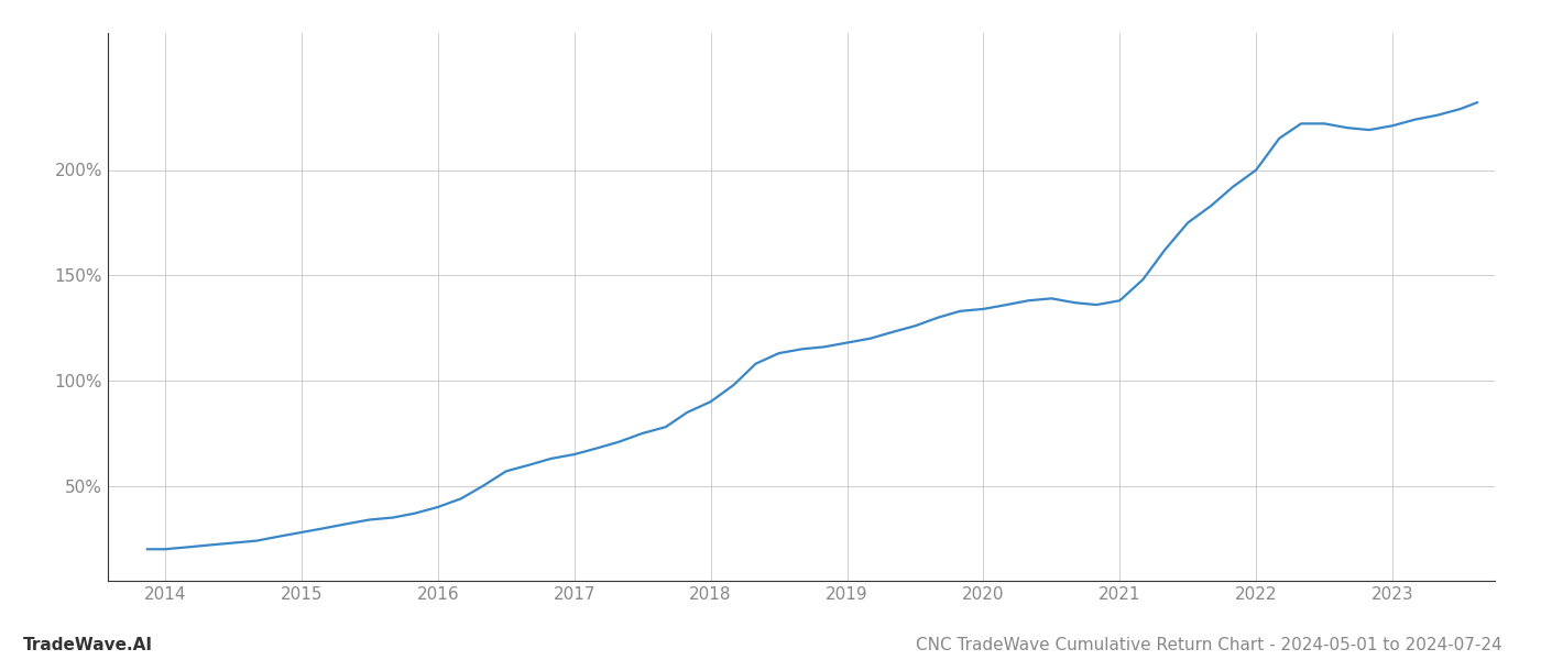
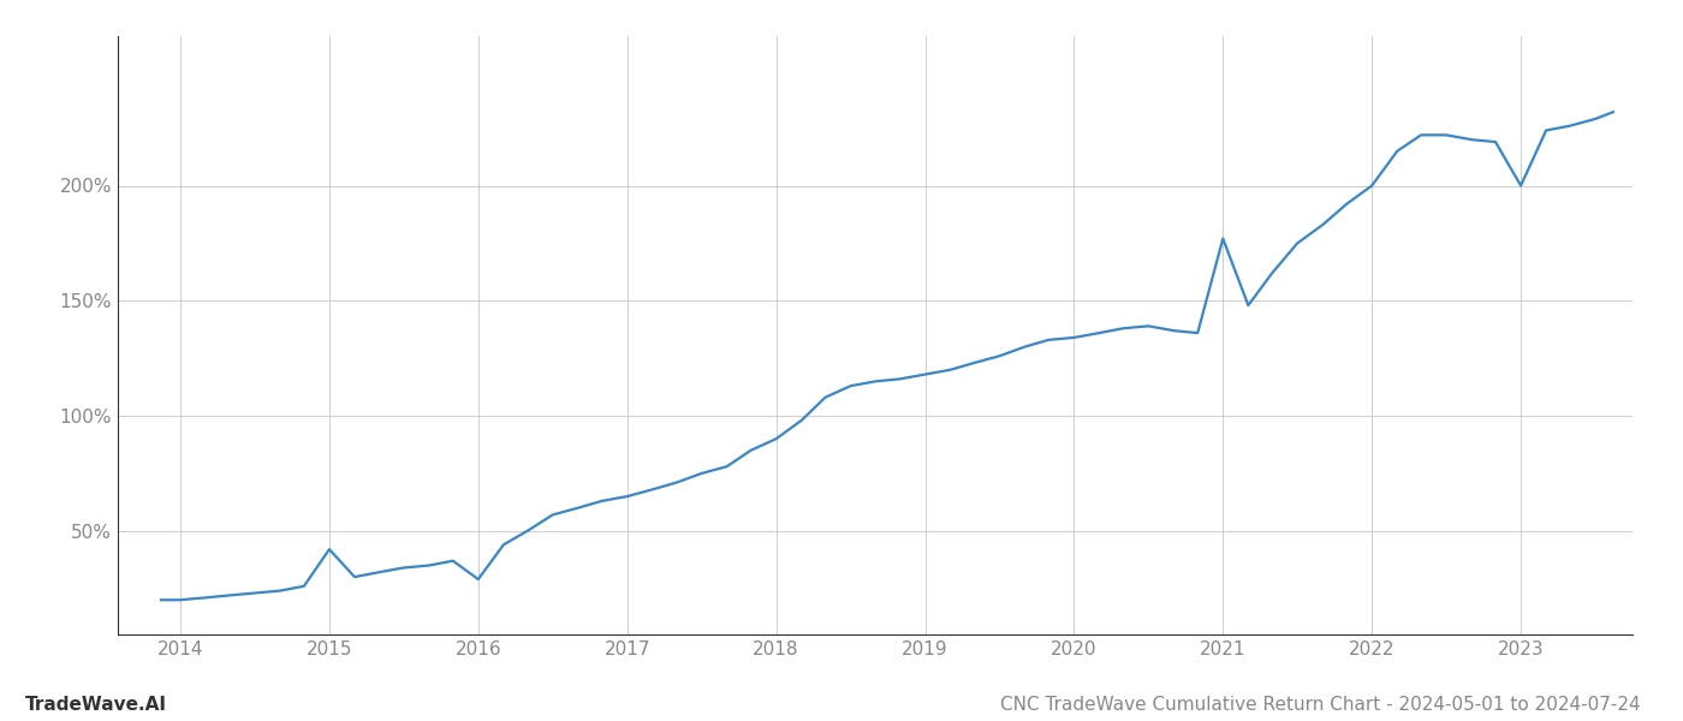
2015: 28% -> 42%
2016: 40% -> 29%
2021: 138% -> 177%
2023: 221% -> 200%
